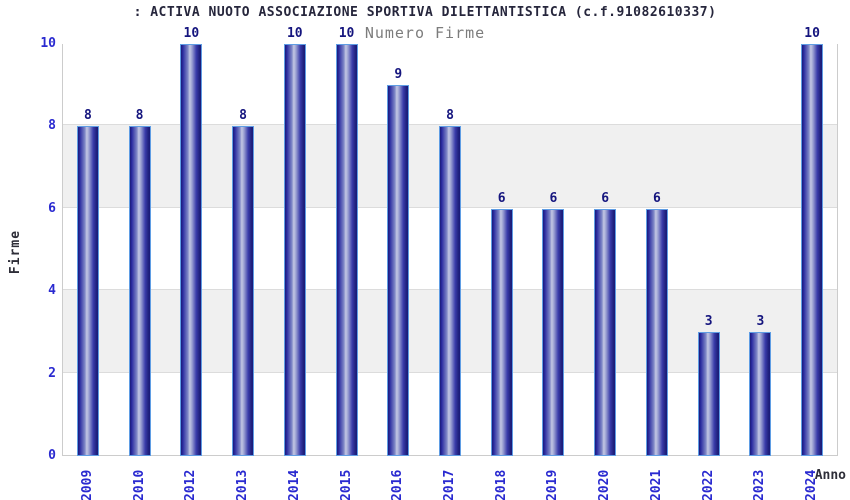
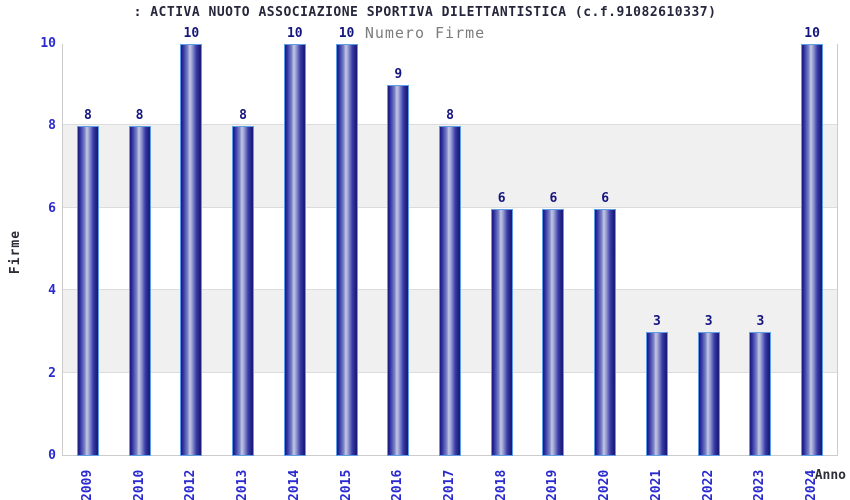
2021: 6 -> 3
